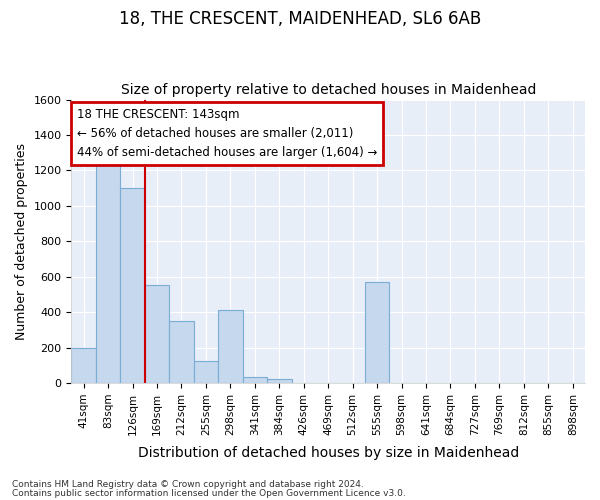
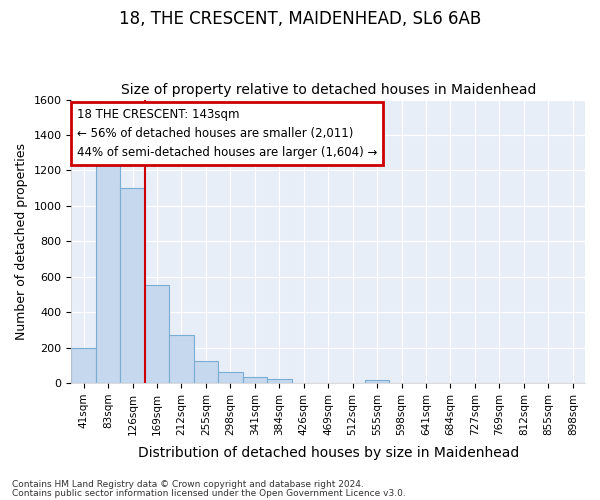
212sqm: 350 -> 270
298sqm: 410 -> 60
555sqm: 570 -> 20
